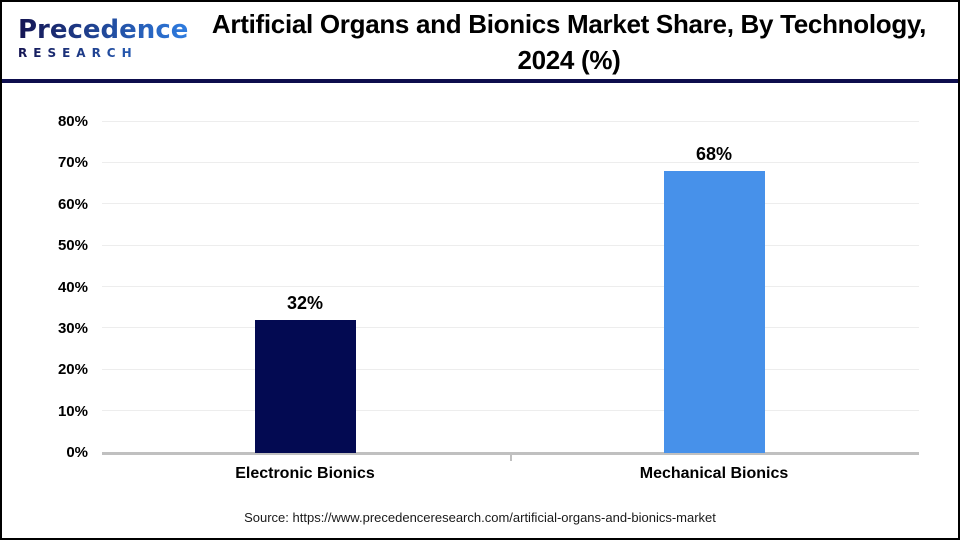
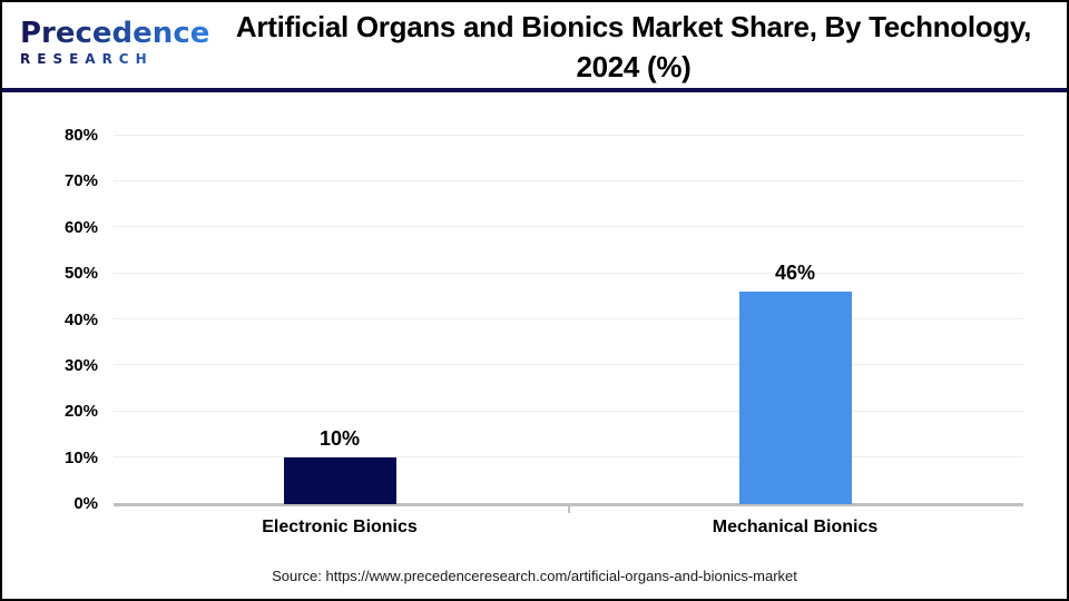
Electronic Bionics: 32% -> 10%
Mechanical Bionics: 68% -> 46%
